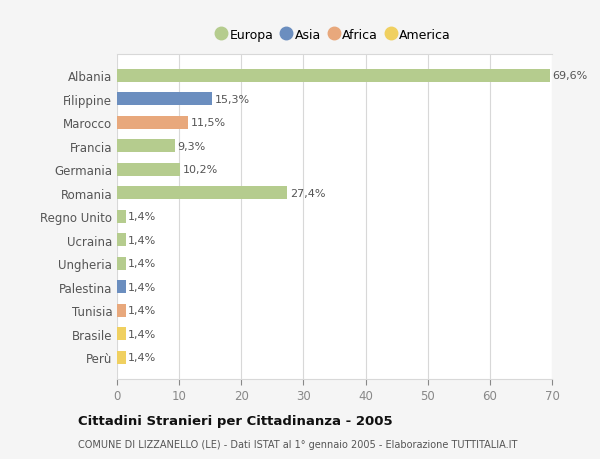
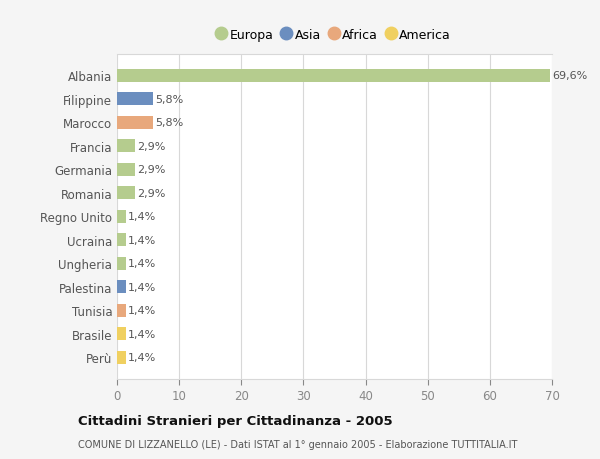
Filippine: 15,3% -> 5,8%
Marocco: 11,5% -> 5,8%
Francia: 9,3% -> 2,9%
Germania: 10,2% -> 2,9%
Romania: 27,4% -> 2,9%
